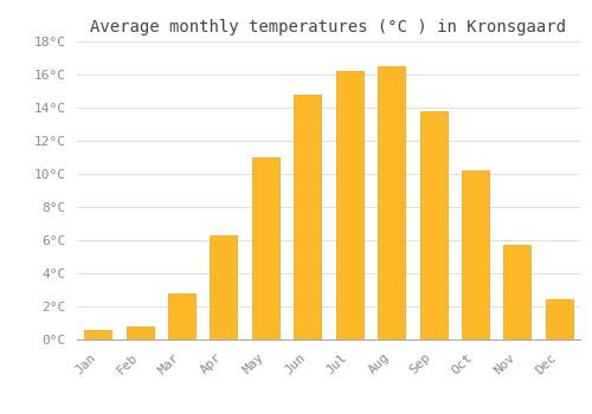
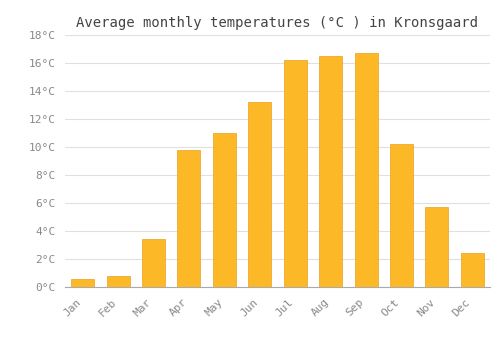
Mar: 2.8°C -> 3.4°C
Apr: 6.3°C -> 9.8°C
Jun: 14.8°C -> 13.2°C
Sep: 13.8°C -> 16.7°C
